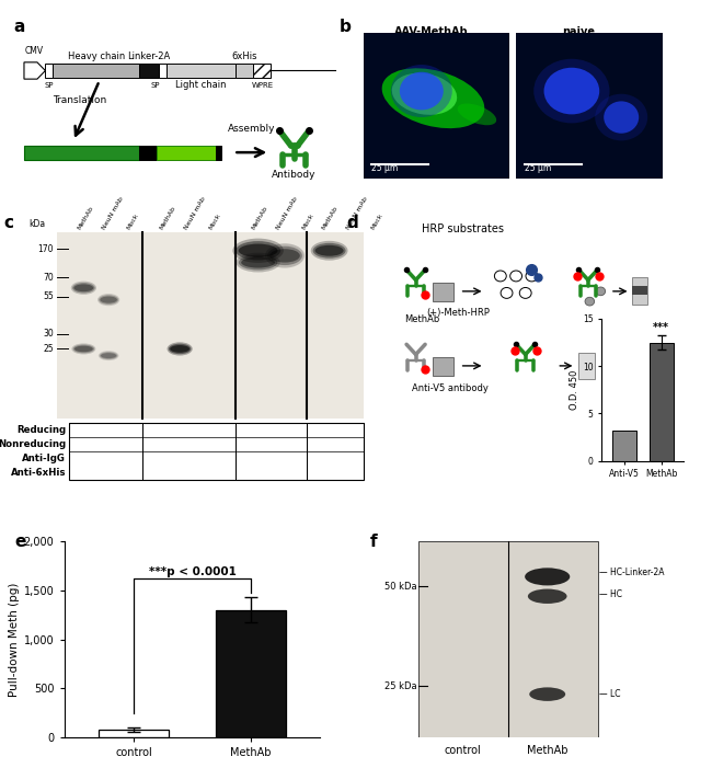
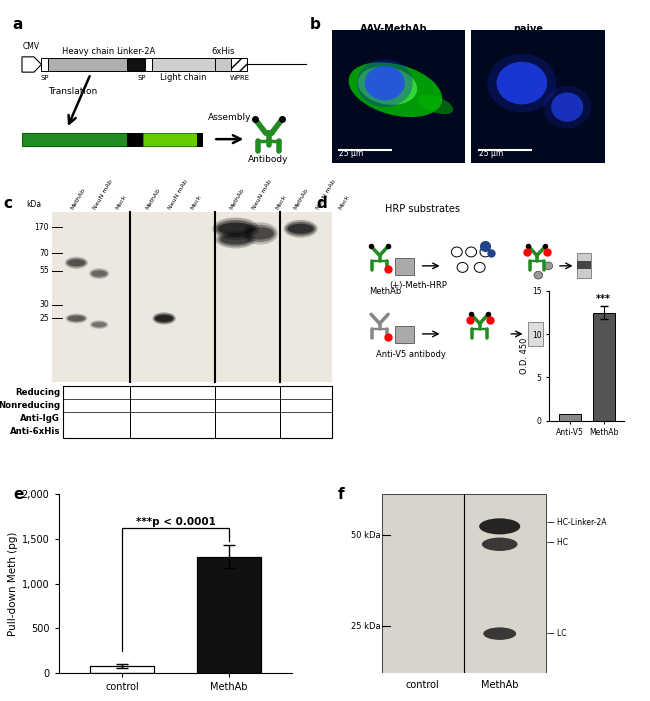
Anti-V5: 3.2 -> 0.8
